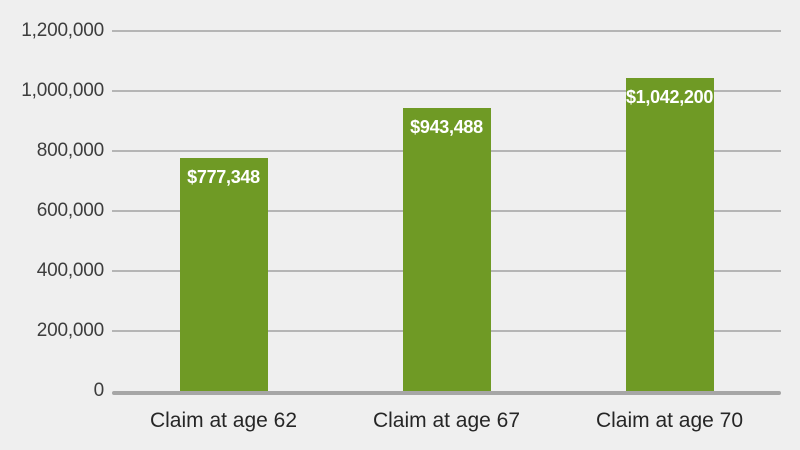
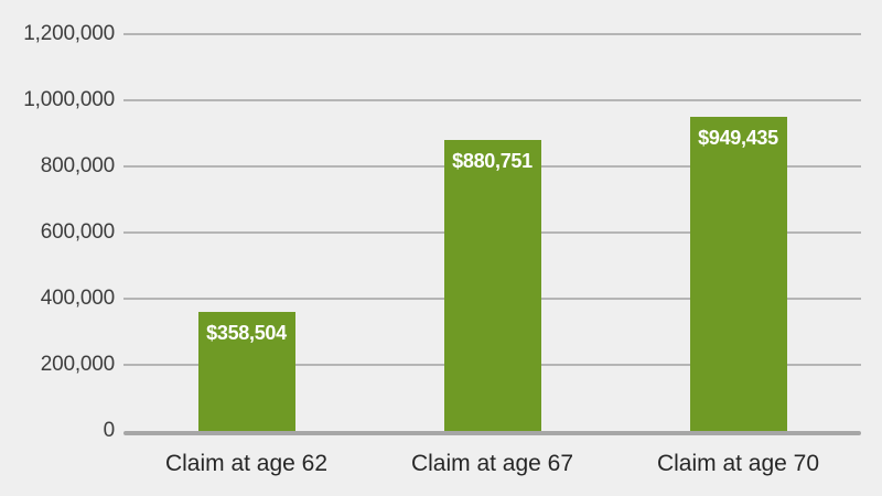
Claim at age 62: $777,348 -> $358,504
Claim at age 67: $943,488 -> $880,751
Claim at age 70: $1,042,200 -> $949,435
